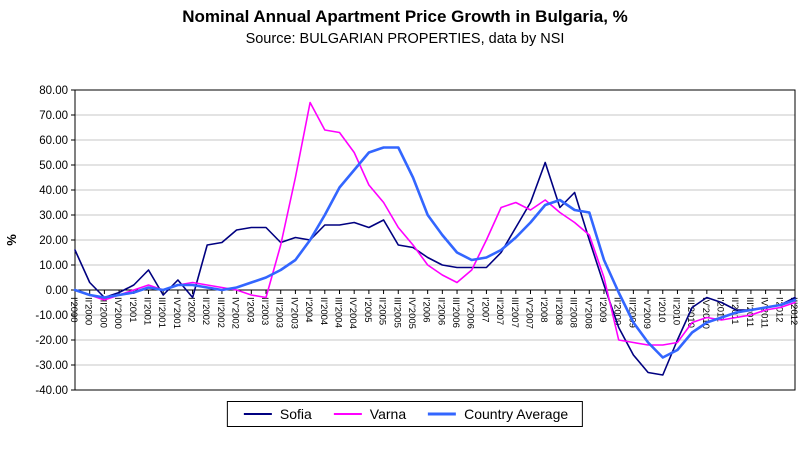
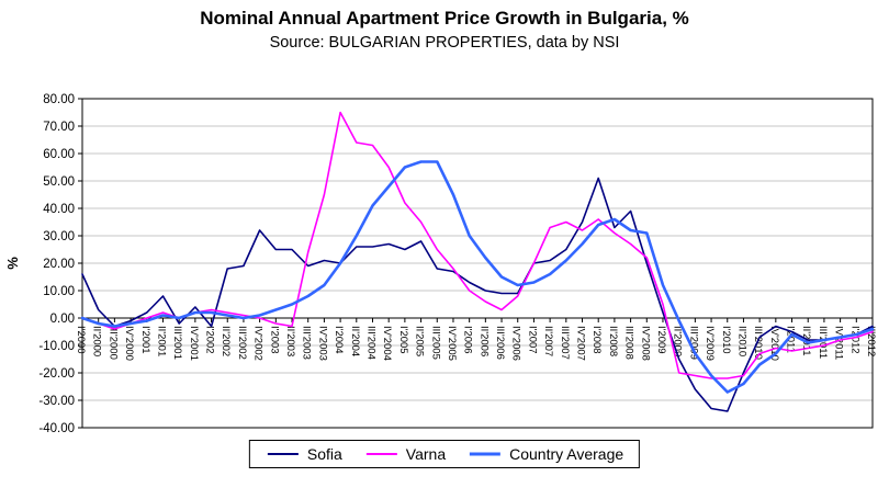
Sofia/IV'2002: 24 -> 32
Varna/III'2003: 18 -> 24
Sofia/I'2007: 9 -> 20
Sofia/II'2007: 15 -> 21
Country Average/I'2011: -11 -> -6
